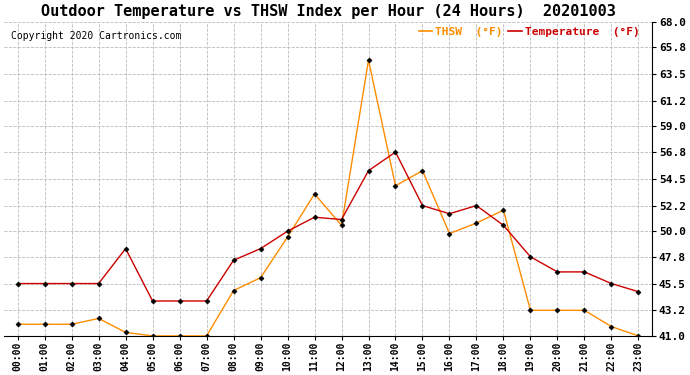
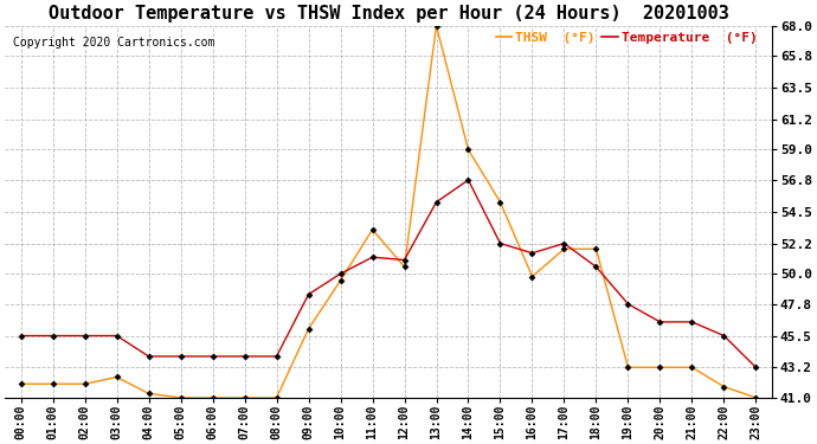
Temperature (°F)/04:00: 48.5 -> 44.0
Temperature (°F)/08:00: 47.5 -> 44.0
THSW (°F)/08:00: 44.9 -> 41.0
THSW (°F)/13:00: 64.7 -> 68.0
THSW (°F)/14:00: 53.9 -> 59.0
THSW (°F)/17:00: 50.7 -> 51.8
Temperature (°F)/23:00: 44.8 -> 43.2
